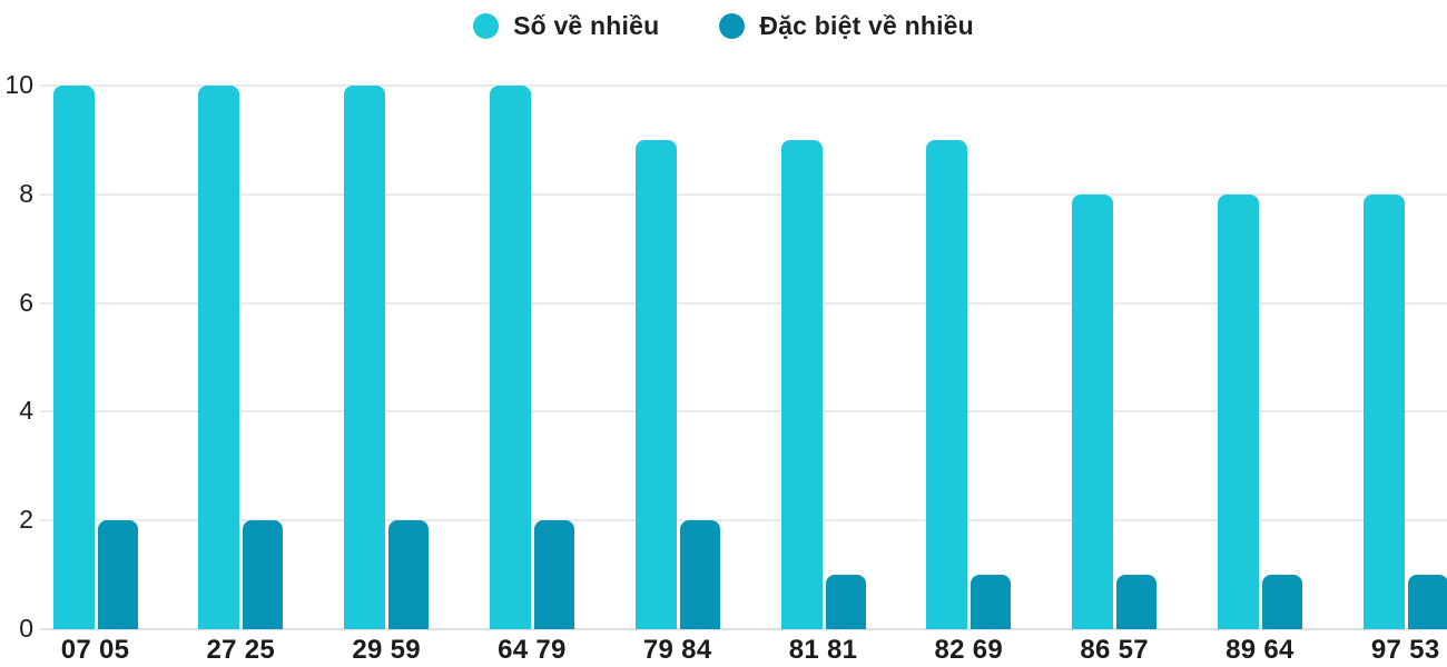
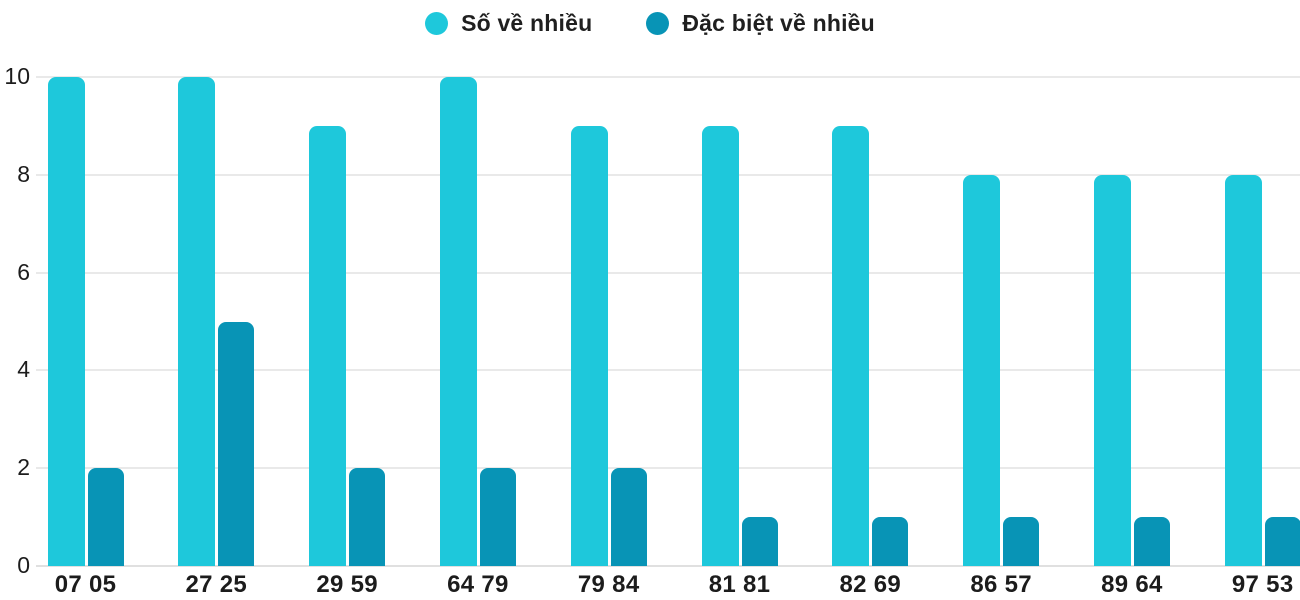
Đặc biệt về nhiều/27 25: 2 -> 5
Số về nhiều/29 59: 10 -> 9
